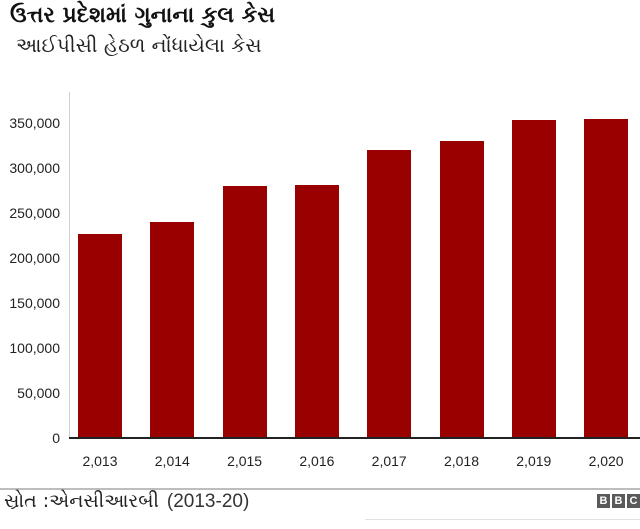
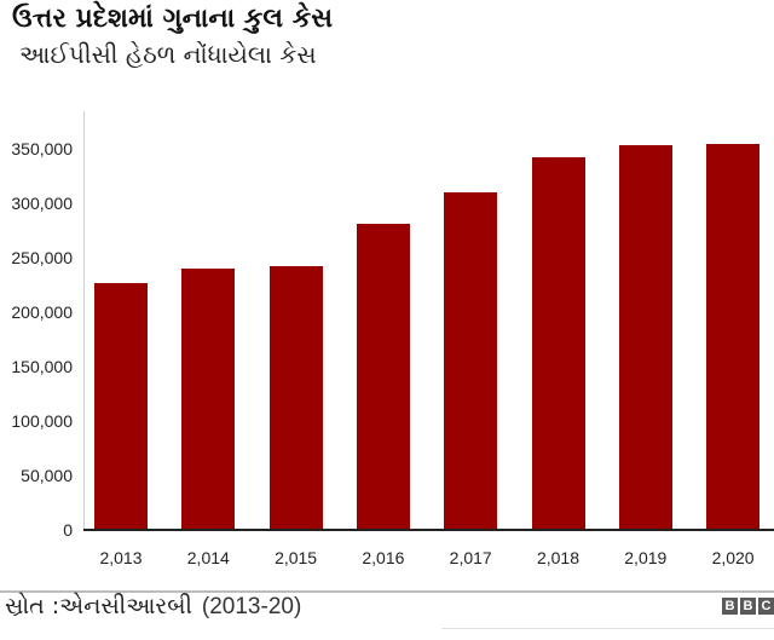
2,015: 280000 -> 240000
2,017: 320000 -> 310000
2,018: 330000 -> 340000
